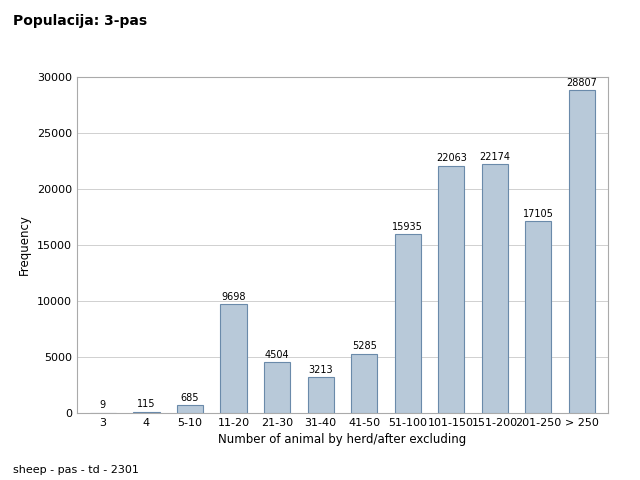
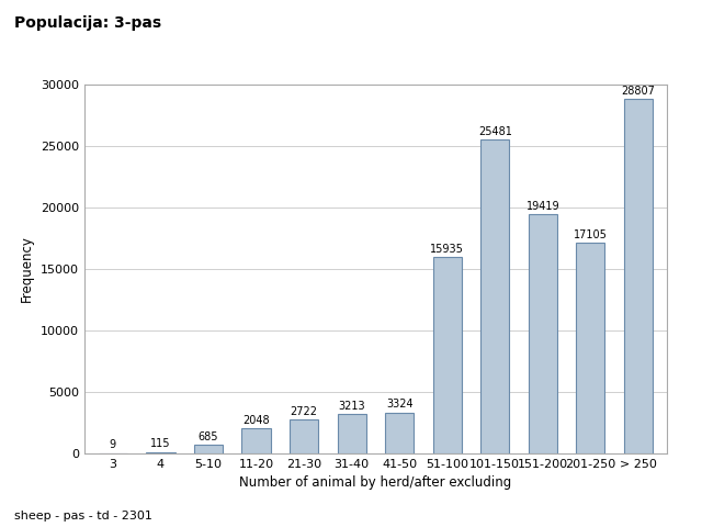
11-20: 9698 -> 2048
21-30: 4504 -> 2722
41-50: 5285 -> 3324
101-150: 22063 -> 25481
151-200: 22174 -> 19419
